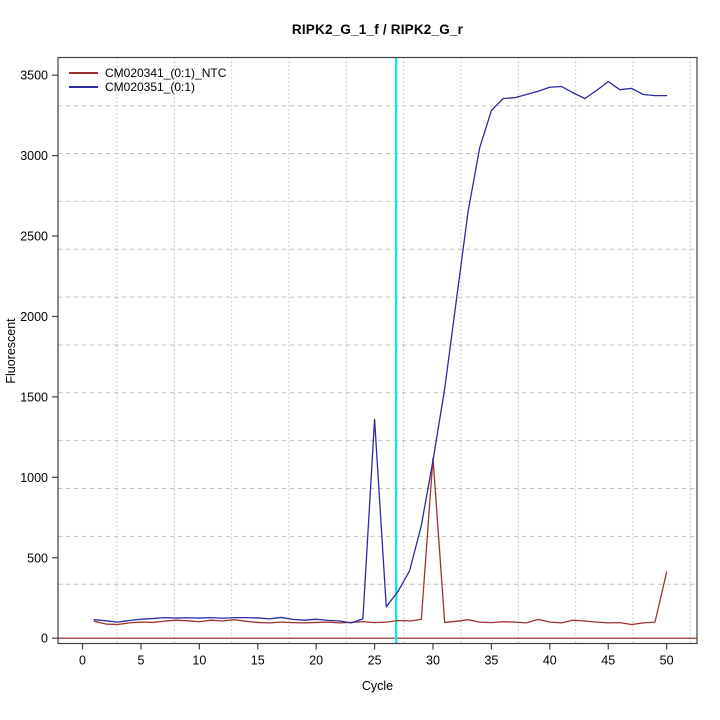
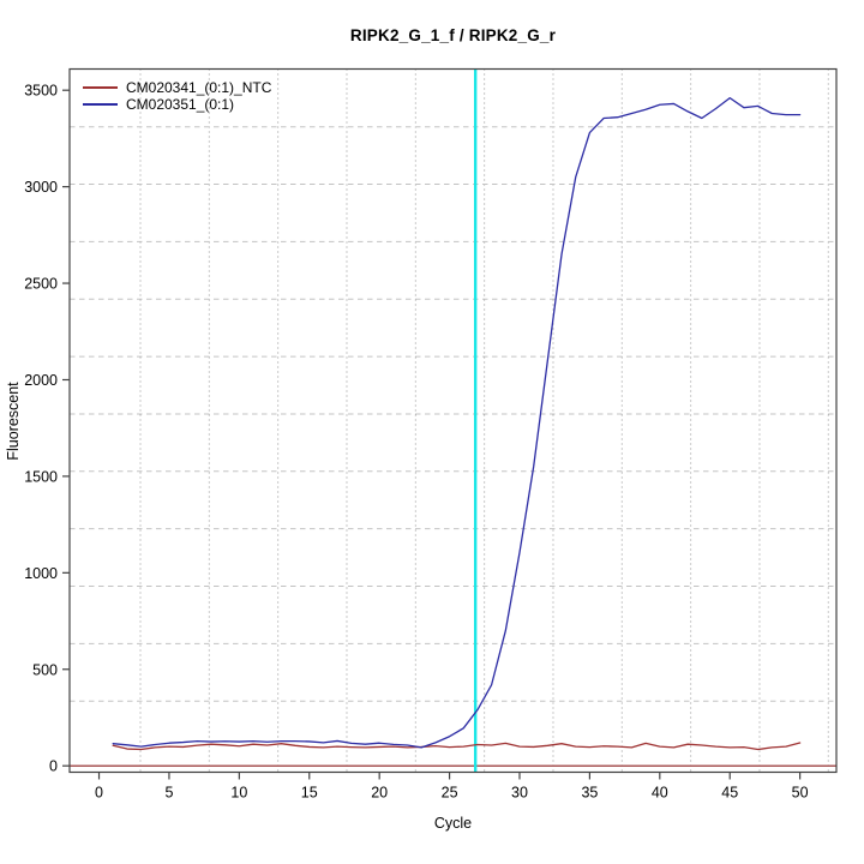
CM020351_(0:1)/25: 1360 -> 150
CM020341_(0:1)_NTC/30: 1120 -> 100
CM020341_(0:1)_NTC/50: 410 -> 120
